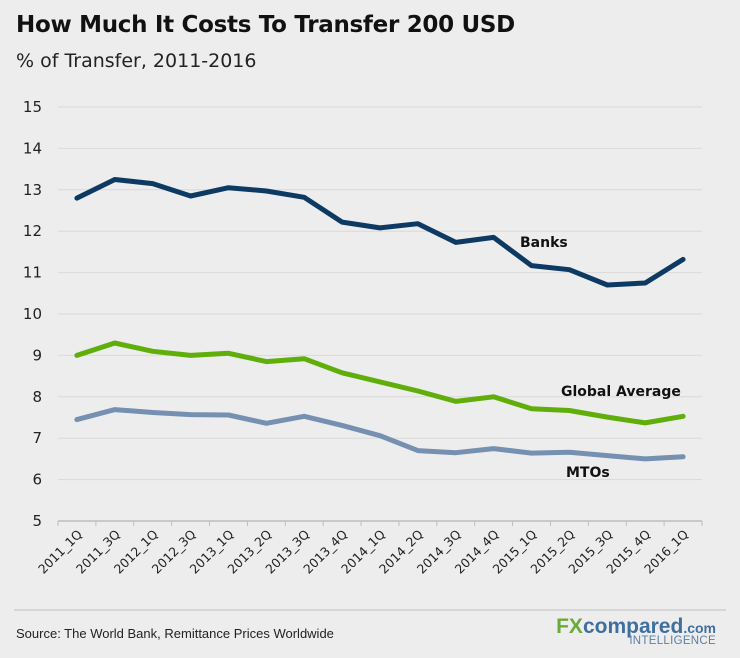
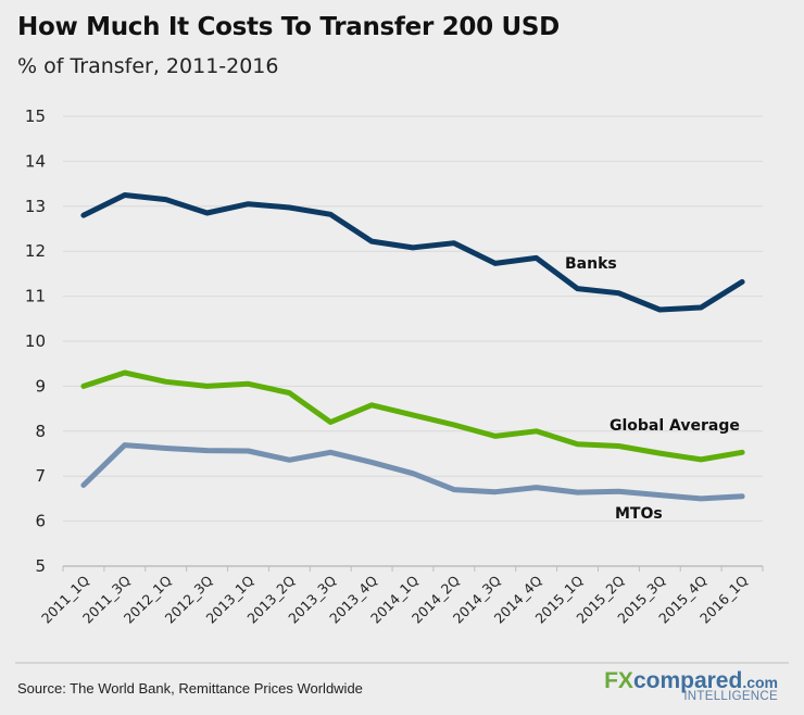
MTOs/2011_1Q: 7.5 -> 6.8
Global Average/2013_3Q: 8.9 -> 8.2
